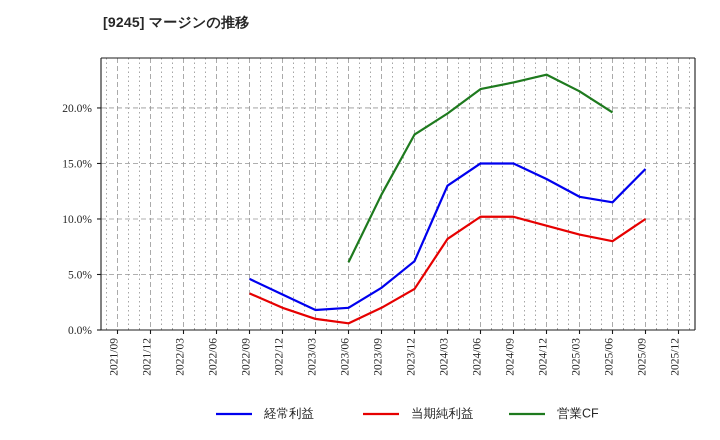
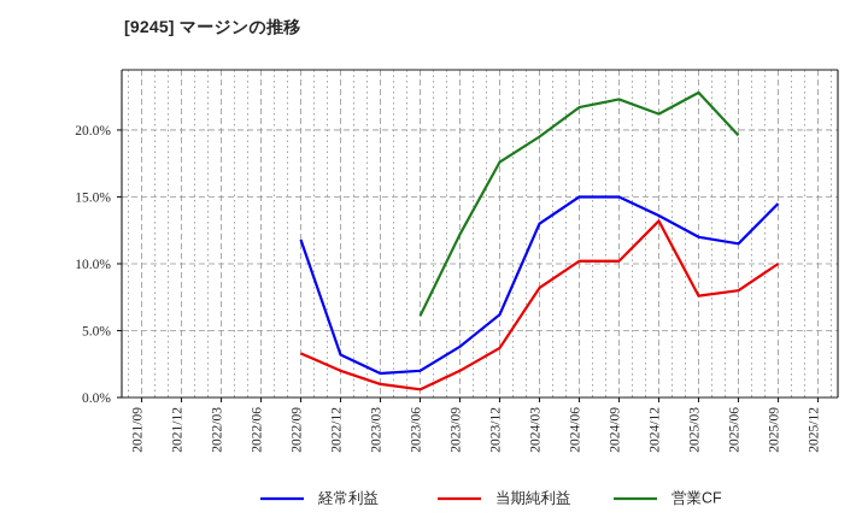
経常利益/2022/09: 4.6% -> 11.8%
当期純利益/2024/12: 9.4% -> 13.2%
営業CF/2024/12: 23.0% -> 21.2%
当期純利益/2025/03: 8.6% -> 7.6%
営業CF/2025/03: 21.5% -> 22.8%
